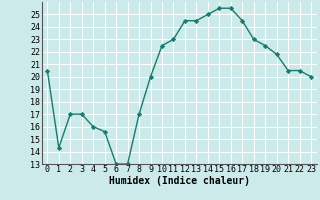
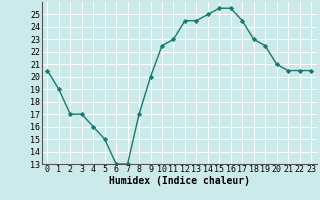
1: 14.3 -> 19.0
5: 15.6 -> 15.0
20: 21.8 -> 21.0
23: 20.0 -> 20.5
